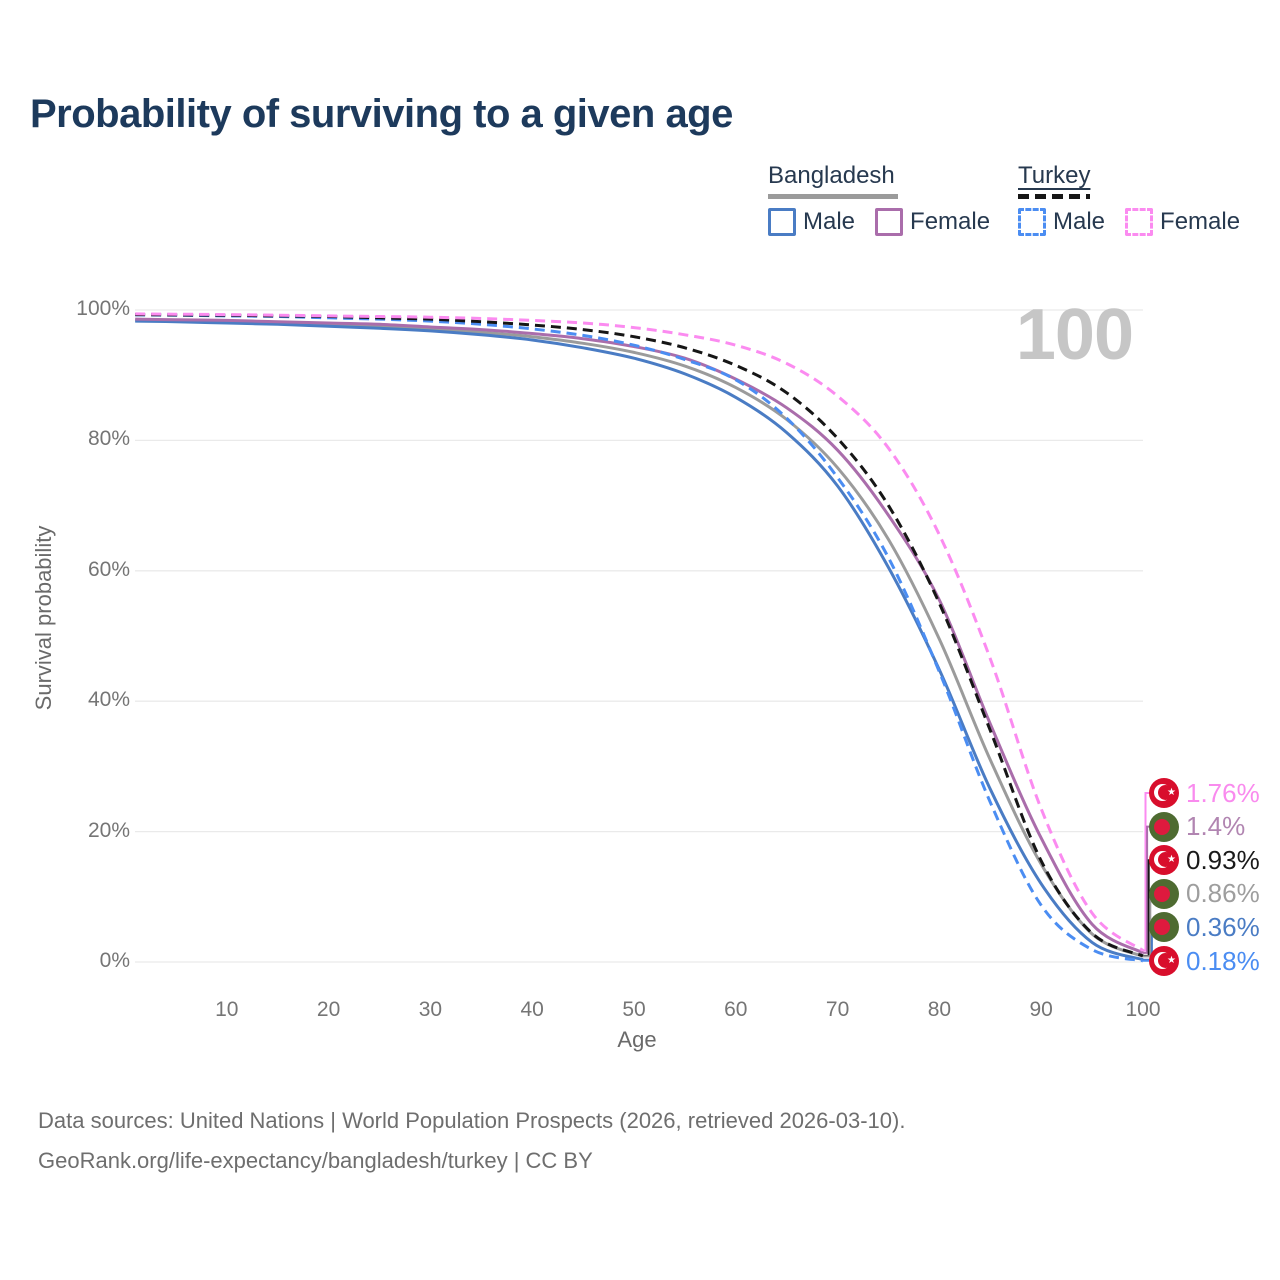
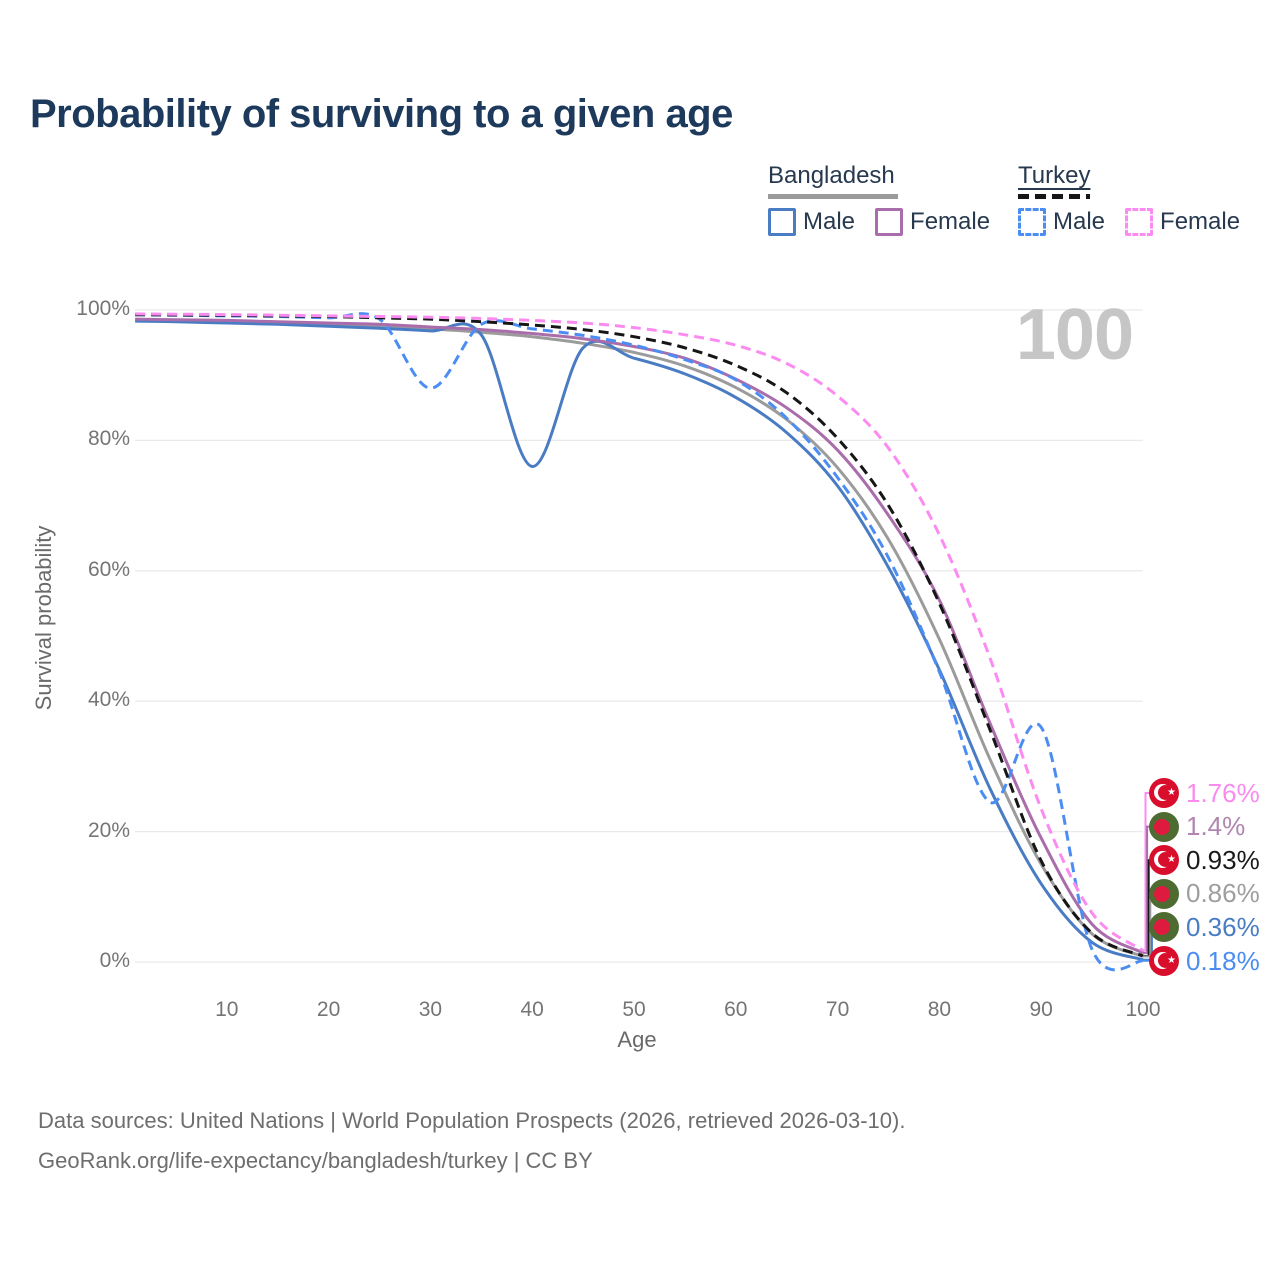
Turkey Male/30: 98% -> 88%
Bangladesh Male/40: 95% -> 76%
Turkey Male/90: 9% -> 36%
